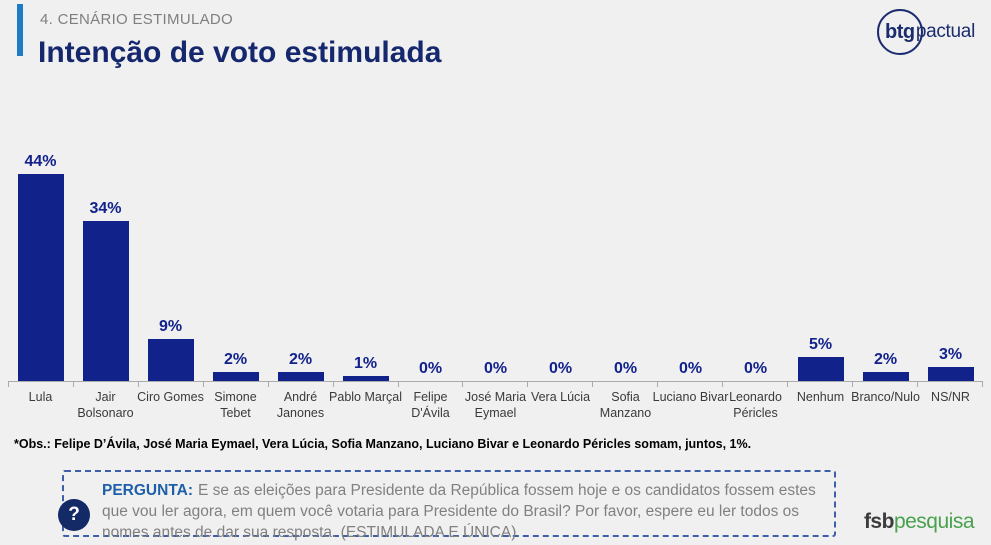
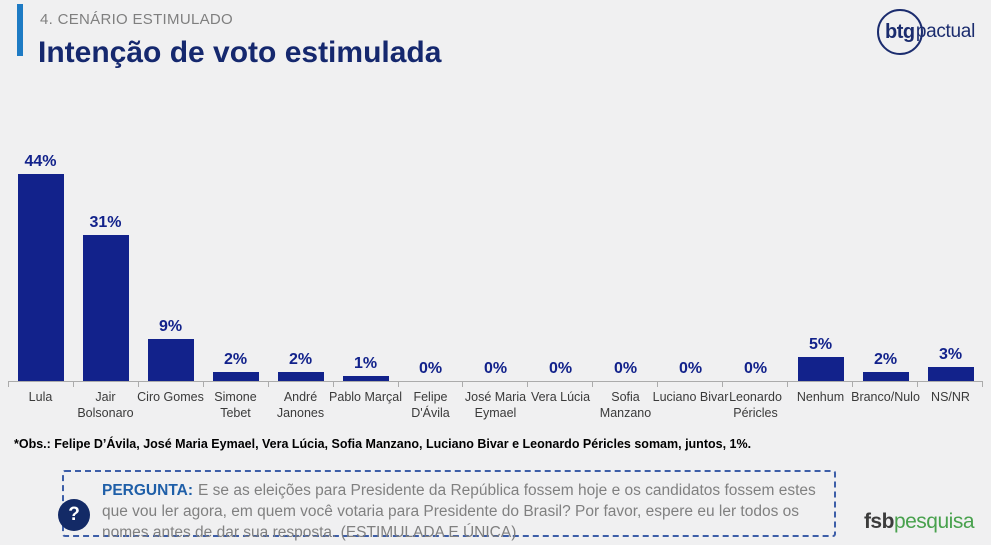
Jair Bolsonaro: 34% -> 31%
